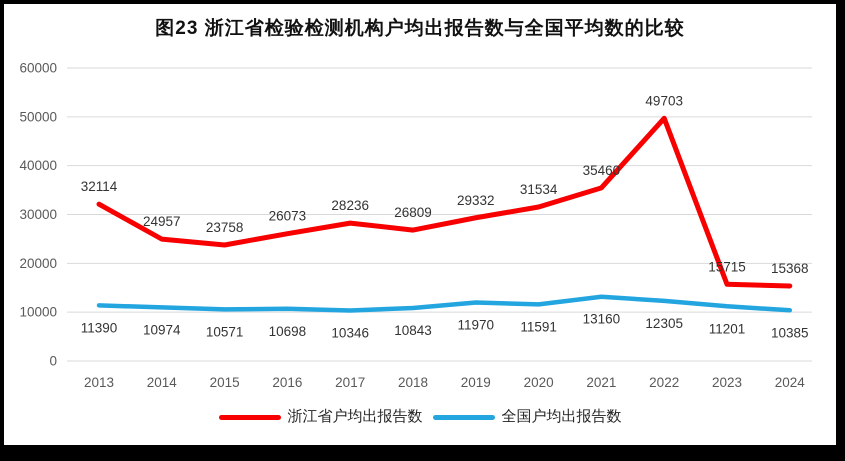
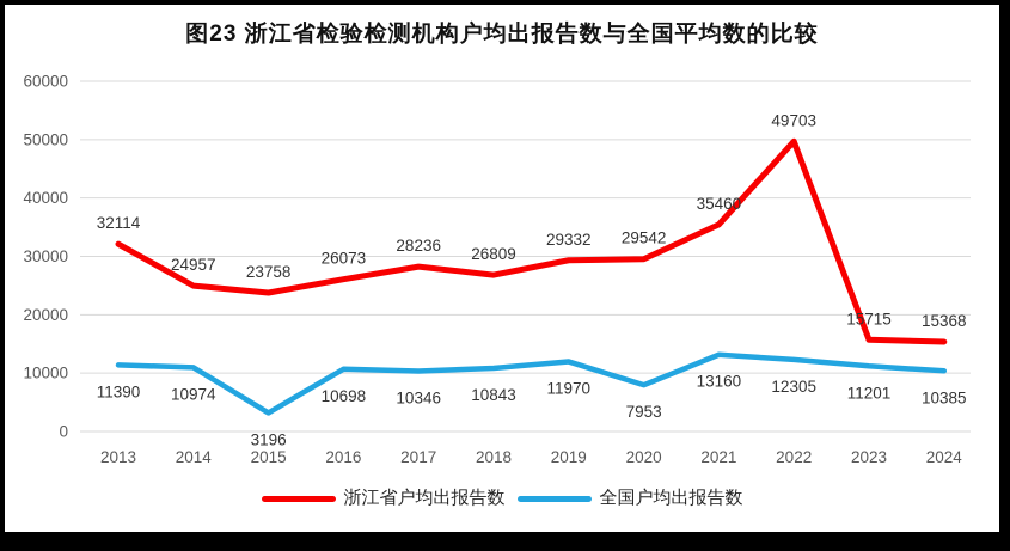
全国户均出报告数/2015: 10571 -> 3196
浙江省户均出报告数/2020: 31534 -> 29542
全国户均出报告数/2020: 11591 -> 7953
